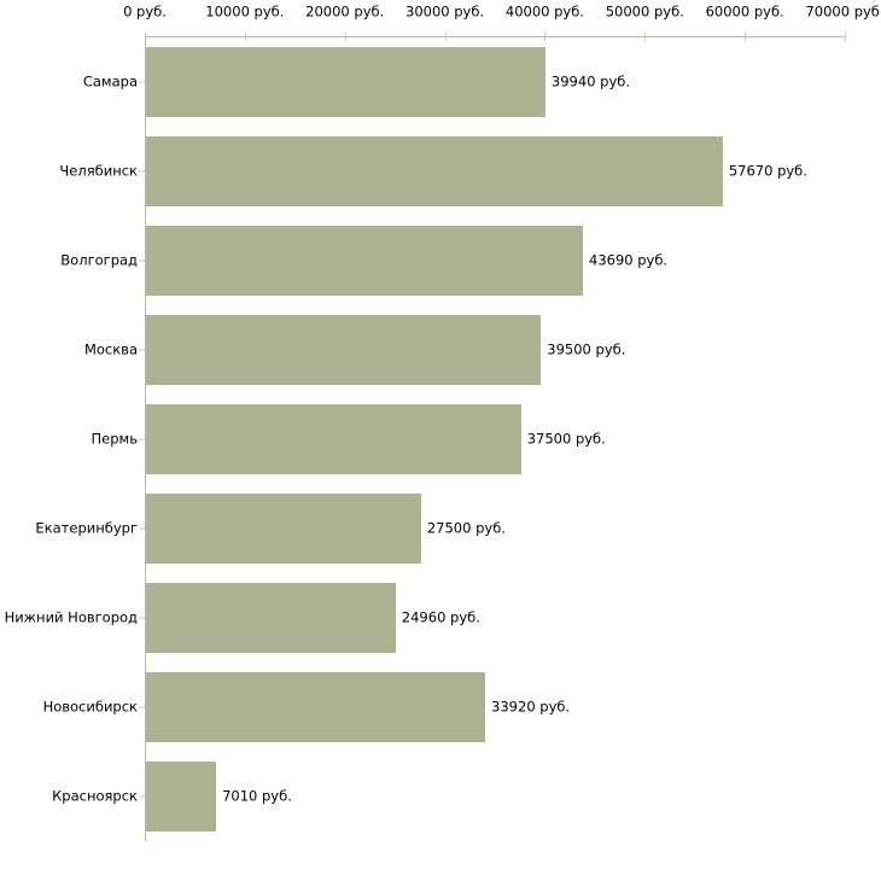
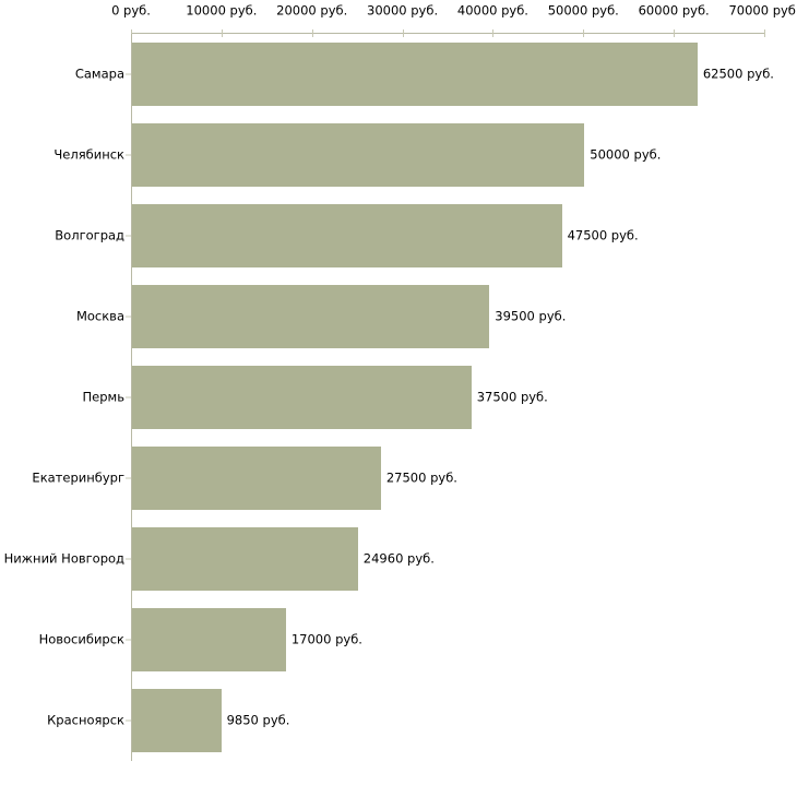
Самара: 39940 -> 62500
Челябинск: 57670 -> 50000
Волгоград: 43690 -> 47500
Новосибирск: 33920 -> 17000
Красноярск: 7010 -> 9850
